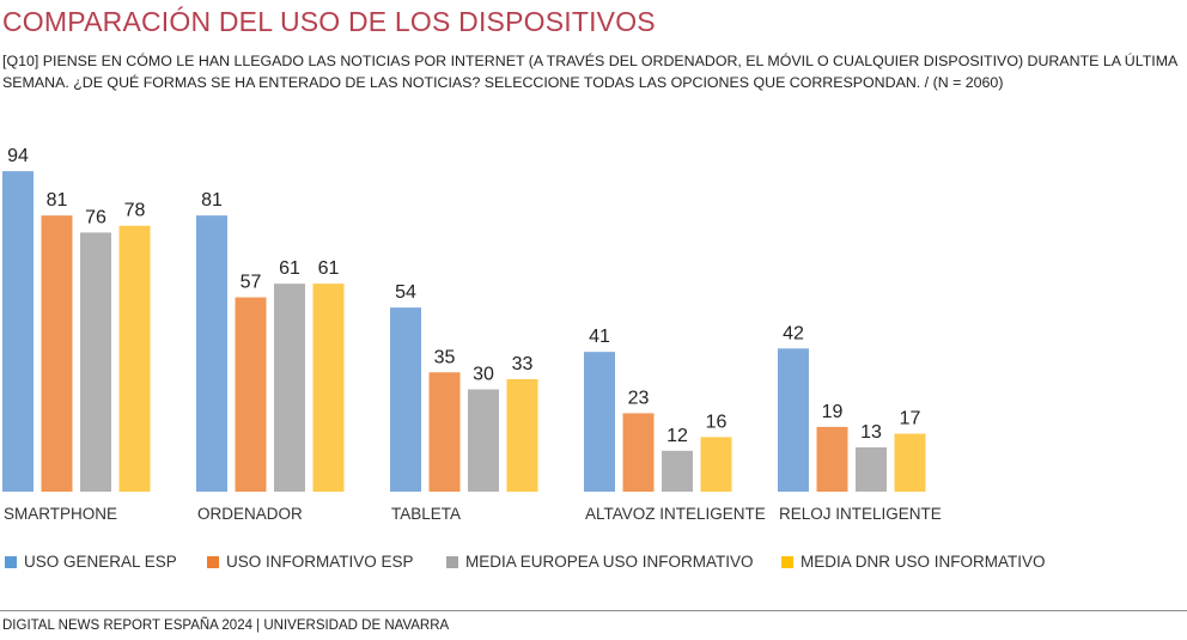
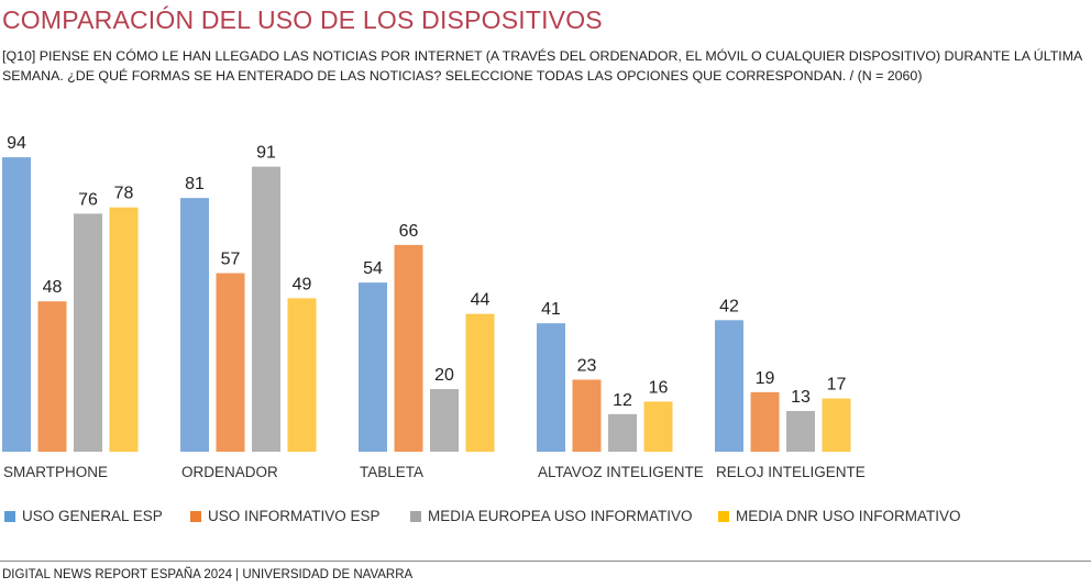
USO INFORMATIVO ESP/SMARTPHONE: 81 -> 48
MEDIA EUROPEA USO INFORMATIVO/ORDENADOR: 61 -> 91
MEDIA DNR USO INFORMATIVO/ORDENADOR: 61 -> 49
USO INFORMATIVO ESP/TABLETA: 35 -> 66
MEDIA EUROPEA USO INFORMATIVO/TABLETA: 30 -> 20
MEDIA DNR USO INFORMATIVO/TABLETA: 33 -> 44
